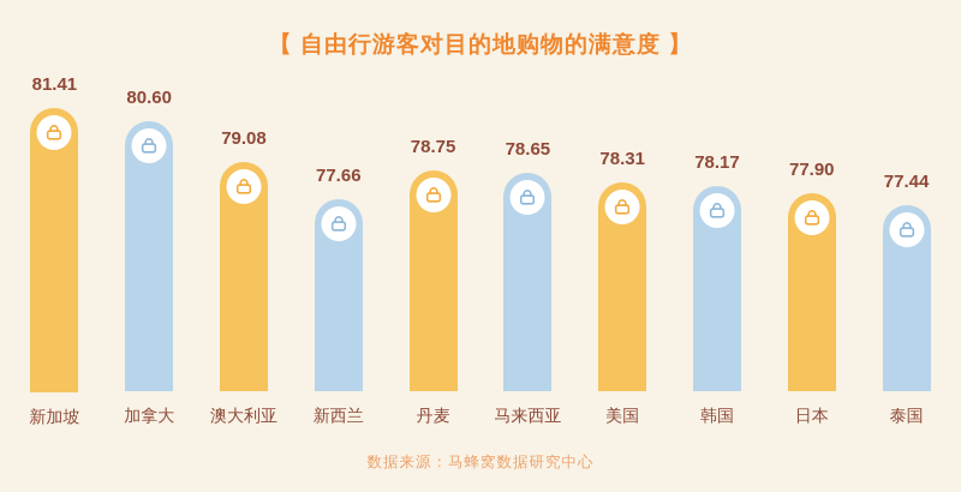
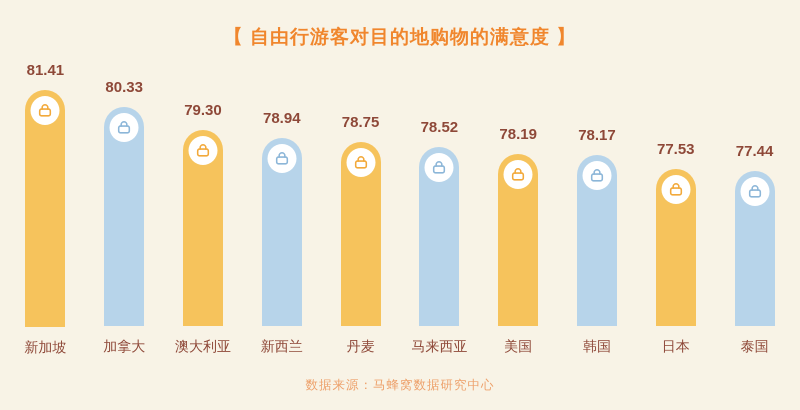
加拿大: 80.60 -> 80.33
澳大利亚: 79.08 -> 79.30
新西兰: 77.66 -> 78.94
马来西亚: 78.65 -> 78.52
美国: 78.31 -> 78.19
日本: 77.90 -> 77.53
